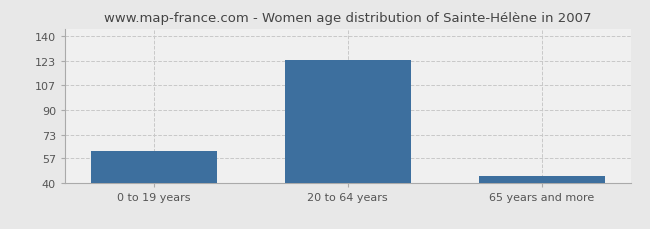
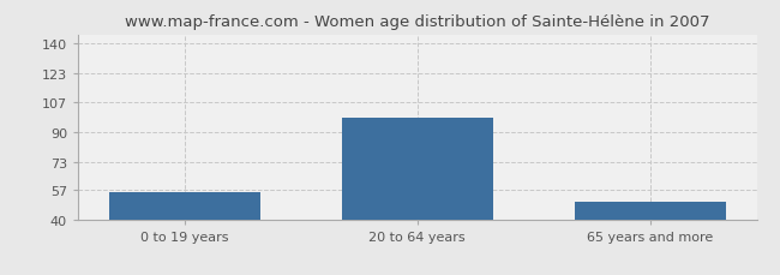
0 to 19 years: 62 -> 56
20 to 64 years: 124 -> 98
65 years and more: 45 -> 50
